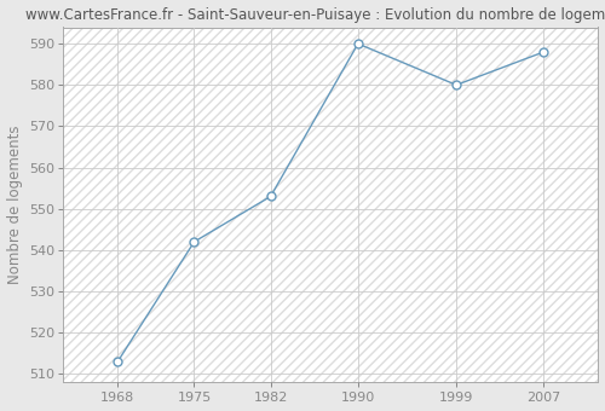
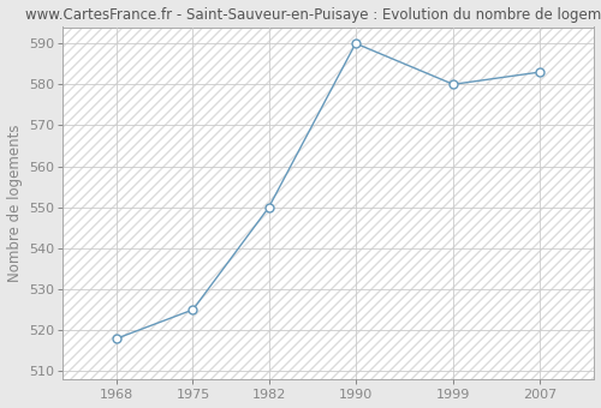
1968: 513 -> 518
1975: 542 -> 525
1982: 553 -> 550
2007: 588 -> 583
